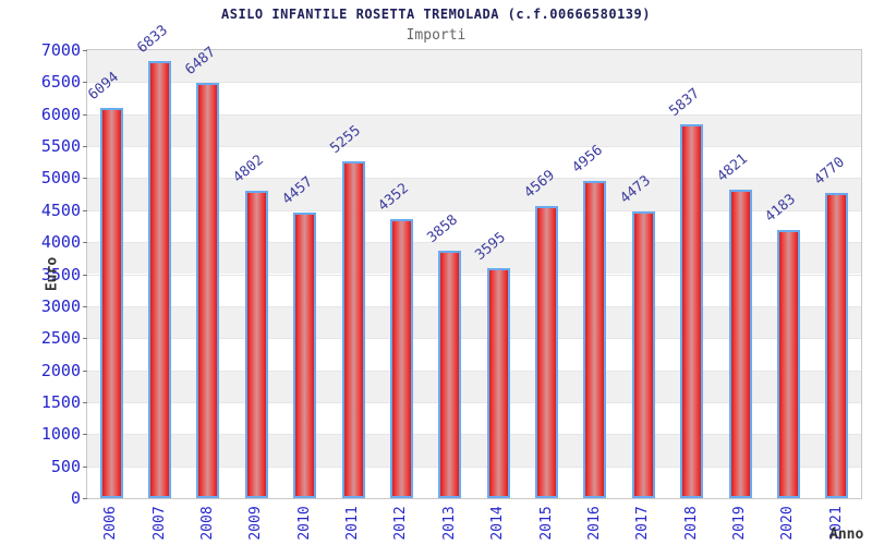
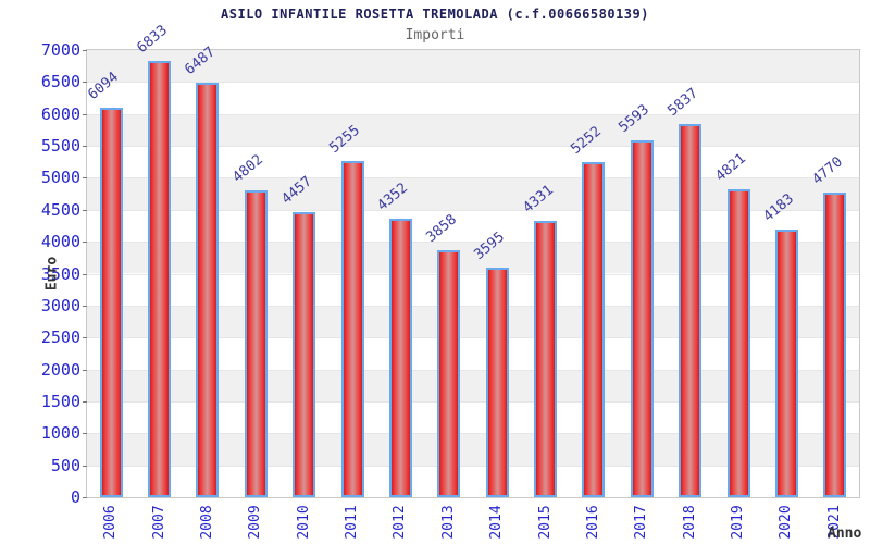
2015: 4569 -> 4331
2016: 4956 -> 5252
2017: 4473 -> 5593
